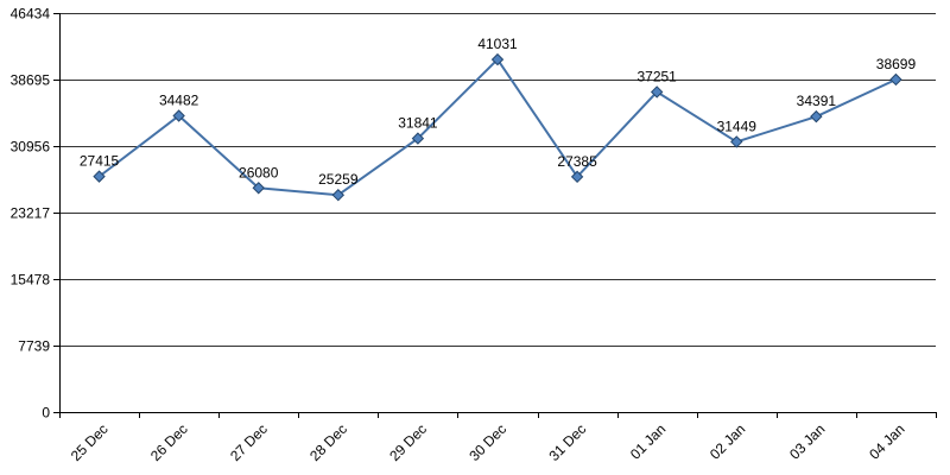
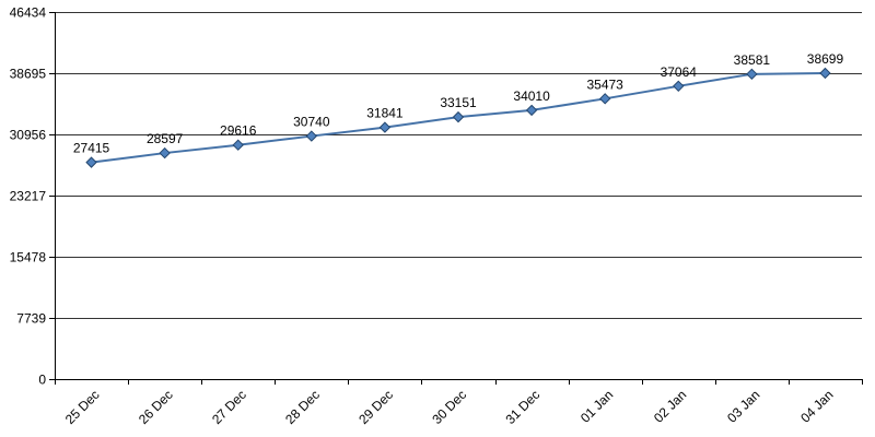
26 Dec: 34482 -> 28597
27 Dec: 26080 -> 29616
28 Dec: 25259 -> 30740
30 Dec: 41031 -> 33151
31 Dec: 27385 -> 34010
01 Jan: 37251 -> 35473
02 Jan: 31449 -> 37064
03 Jan: 34391 -> 38581
